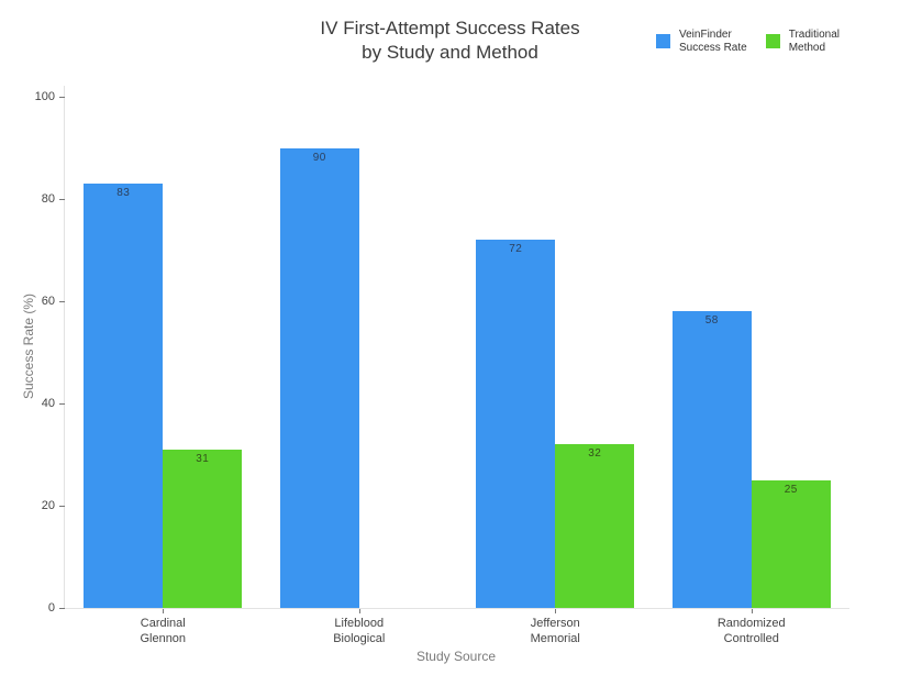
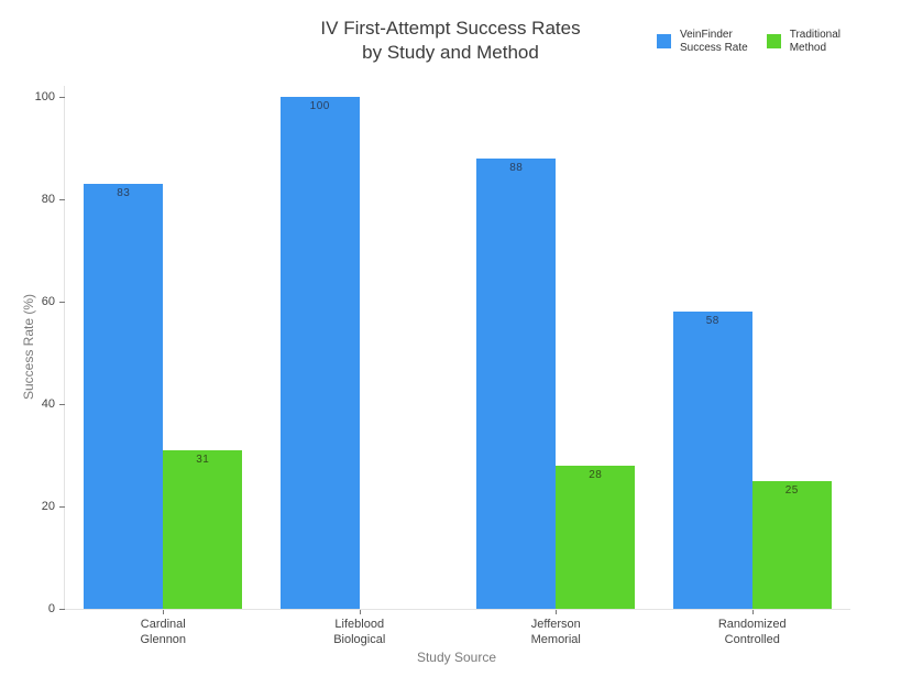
VeinFinder Success Rate/Lifeblood Biological: 90 -> 100
VeinFinder Success Rate/Jefferson Memorial: 72 -> 88
Traditional Method/Jefferson Memorial: 32 -> 28
